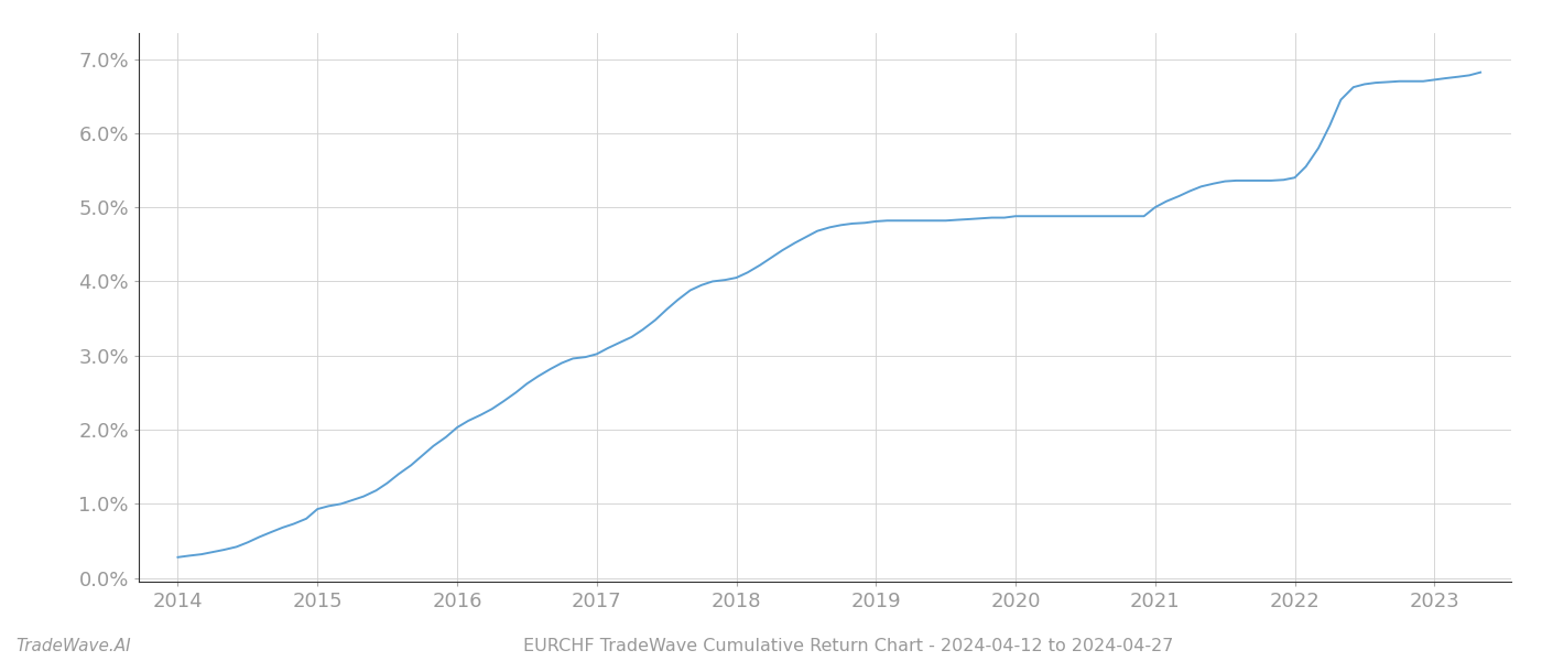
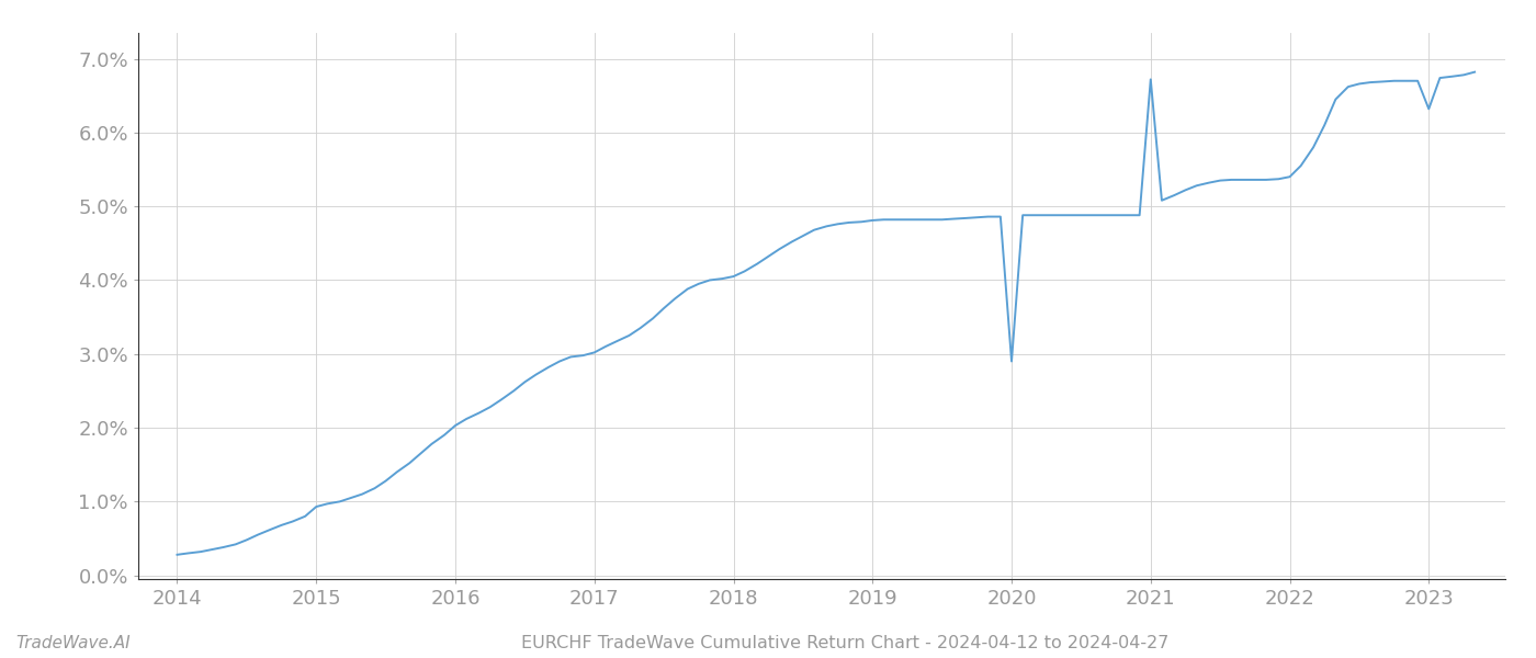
2020: 4.88% -> 2.90%
2021: 5.00% -> 6.72%
2023: 6.72% -> 6.32%
